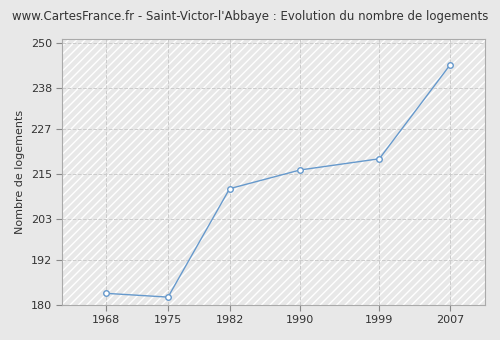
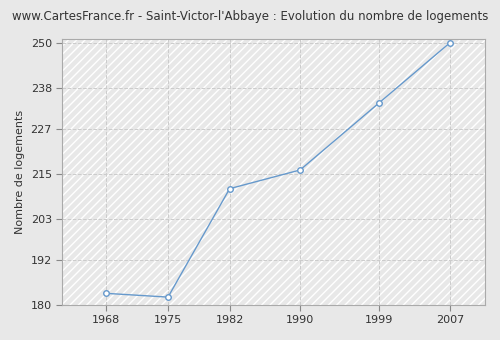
1999: 219 -> 234
2007: 244 -> 250
